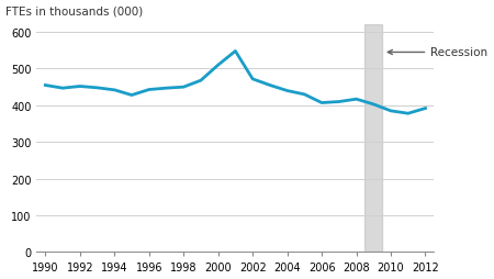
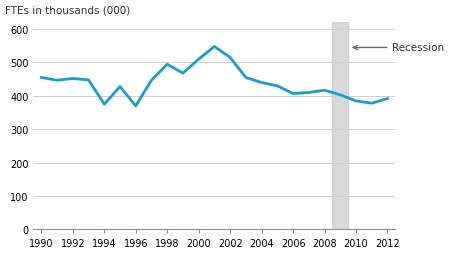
1994: 442 -> 375
1996: 443 -> 370
1998: 450 -> 495
2002: 472 -> 515
